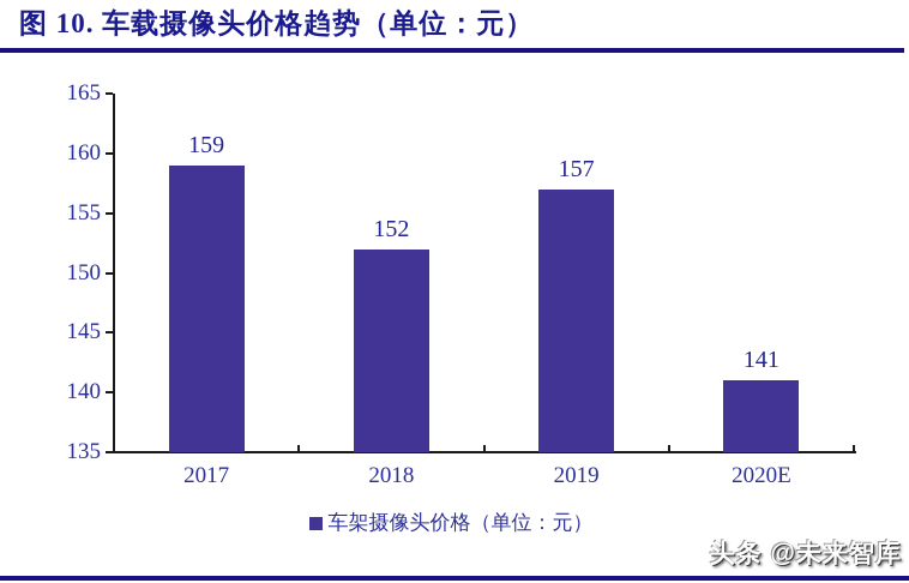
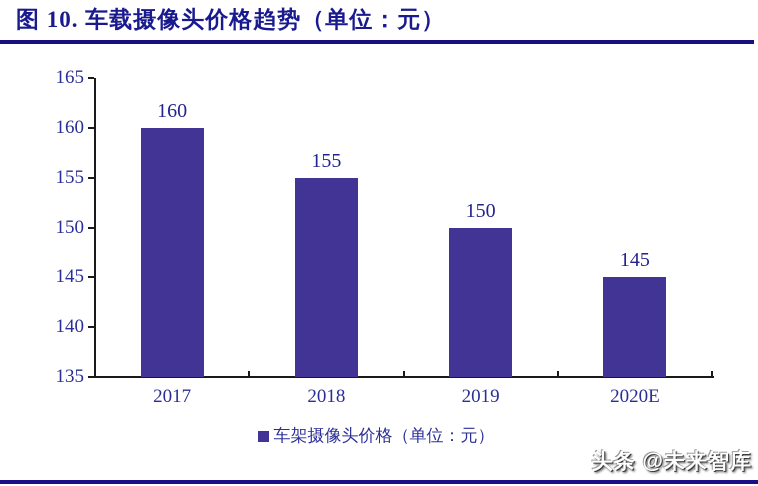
2017: 159 -> 160
2018: 152 -> 155
2019: 157 -> 150
2020E: 141 -> 145
